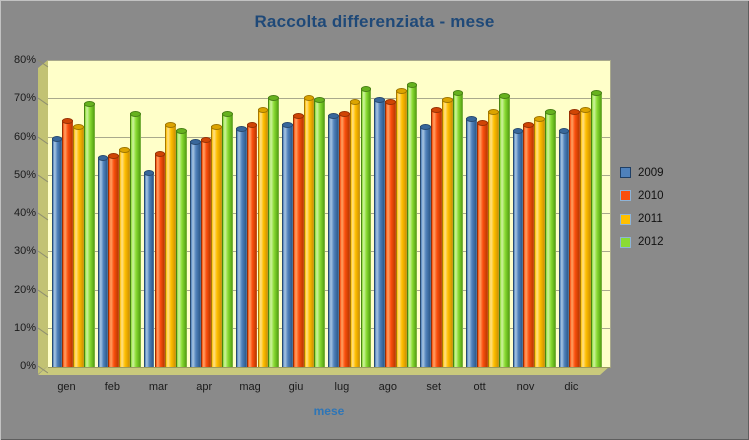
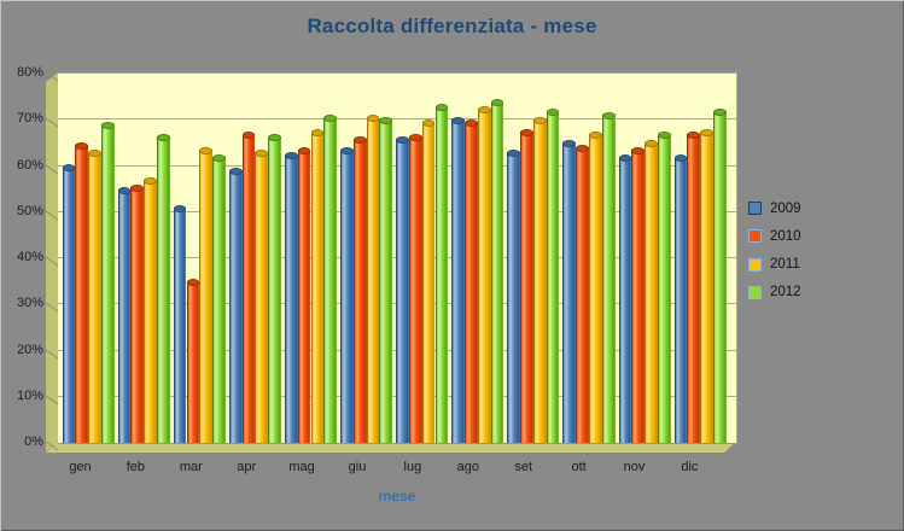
2010/mar: 56% -> 35%
2010/apr: 60% -> 67%
